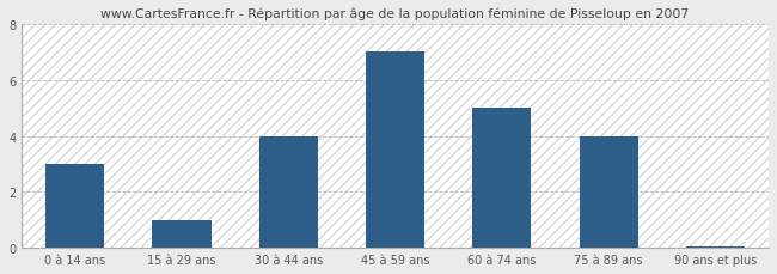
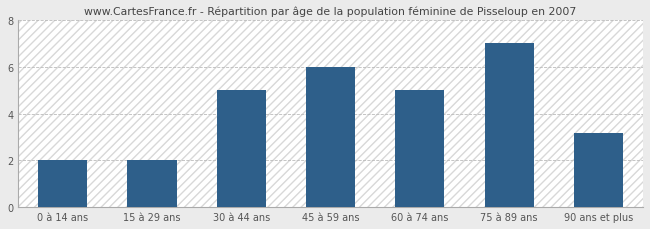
0 à 14 ans: 3.00 -> 2.00
15 à 29 ans: 1.00 -> 2.00
30 à 44 ans: 4.00 -> 5.00
45 à 59 ans: 7.00 -> 6.00
75 à 89 ans: 4.00 -> 7.00
90 ans et plus: 0.07 -> 3.15
